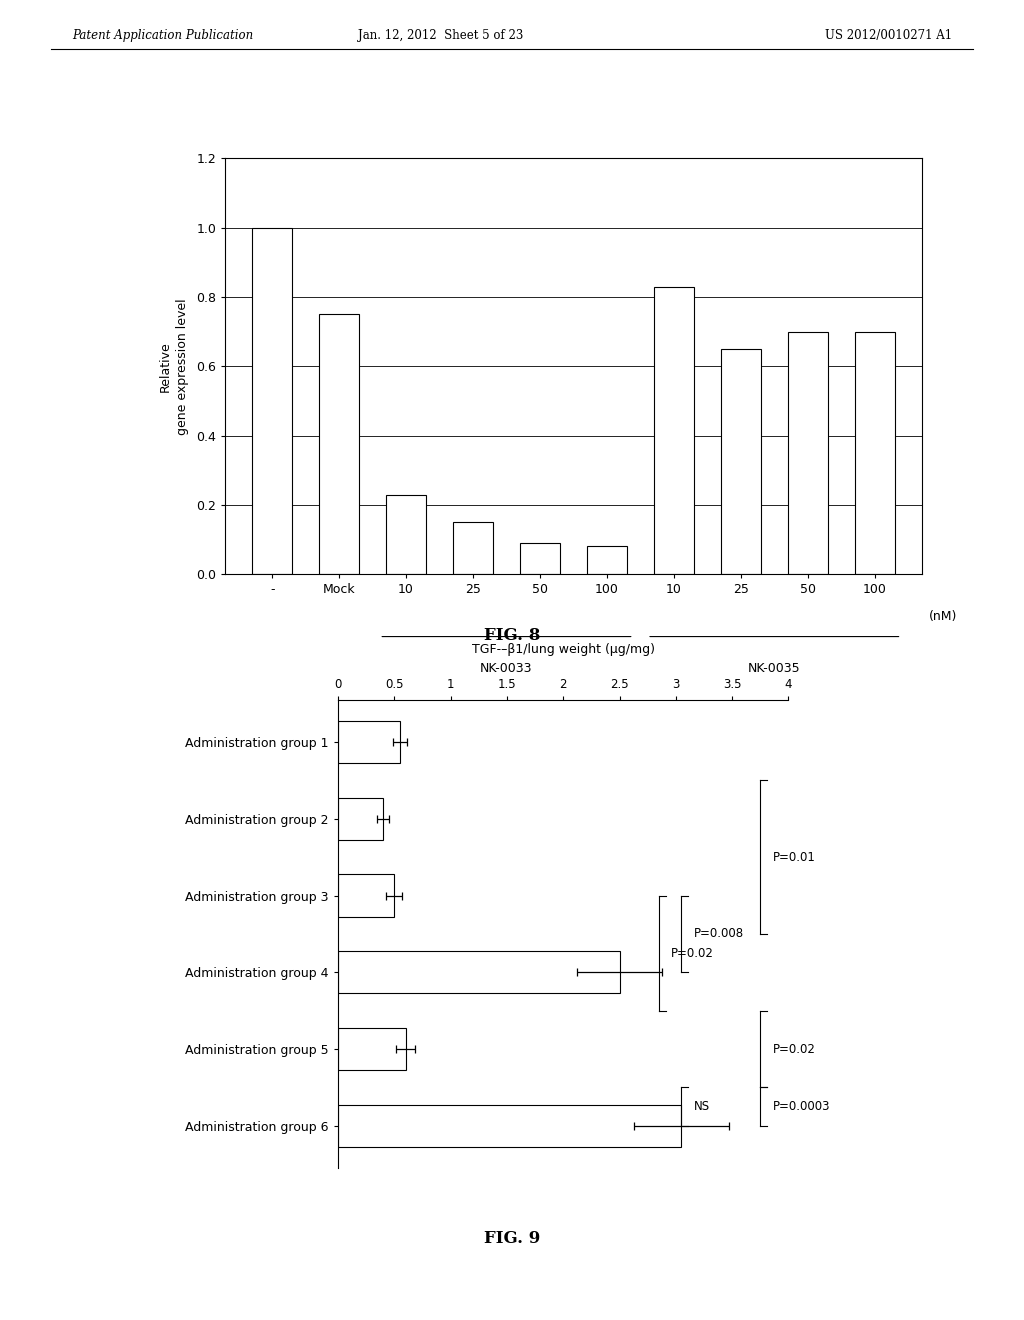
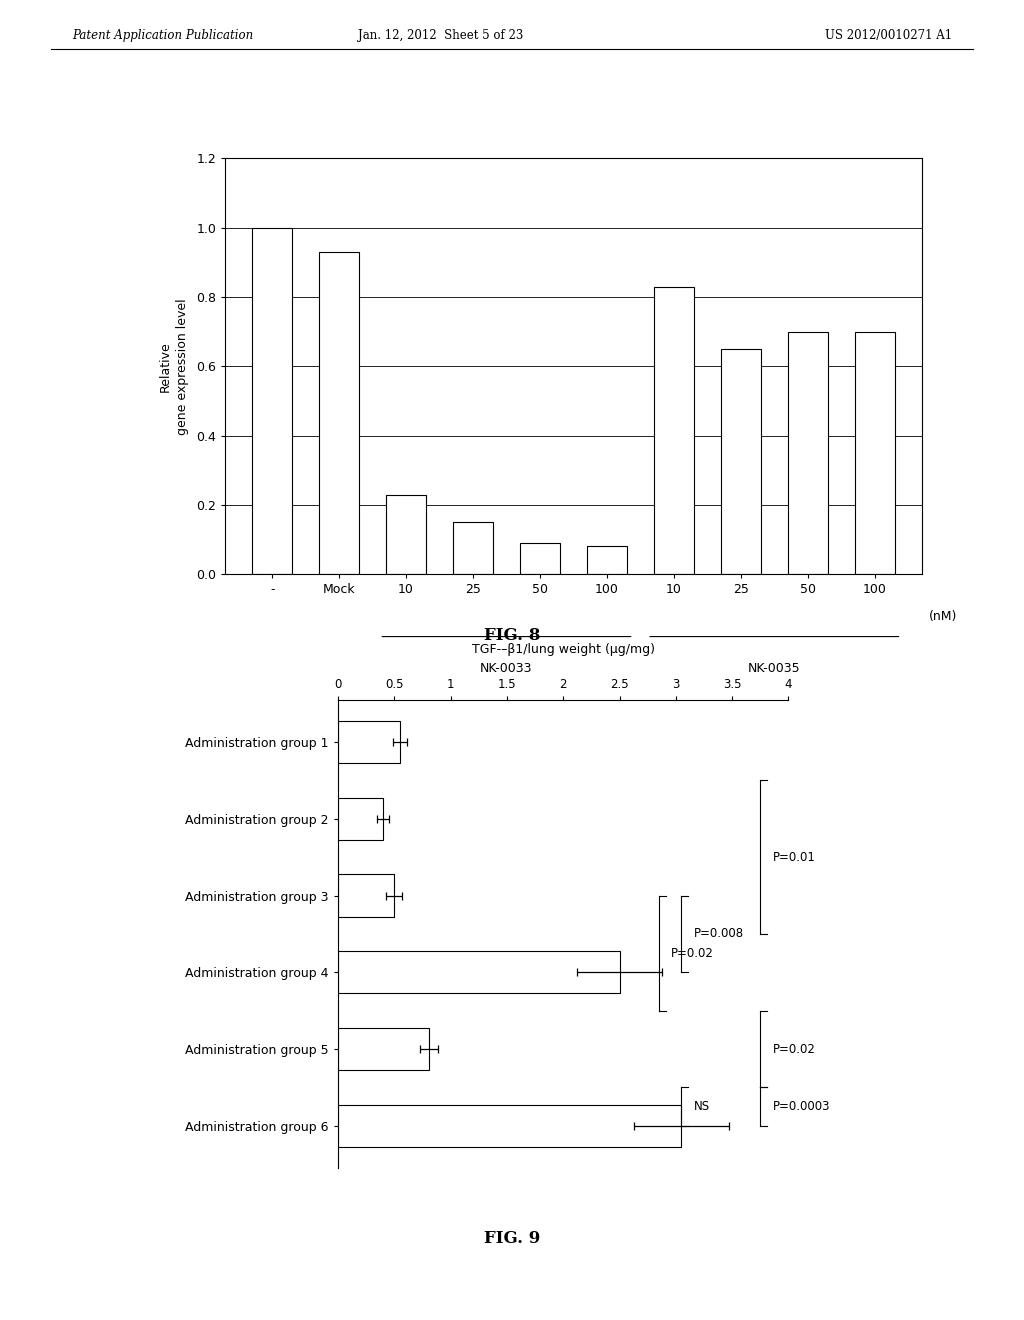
Mock: 0.75 -> 0.93
TGF-–β1/lung weight (μg/mg)/Administration group 5: 0.60 -> 0.81
